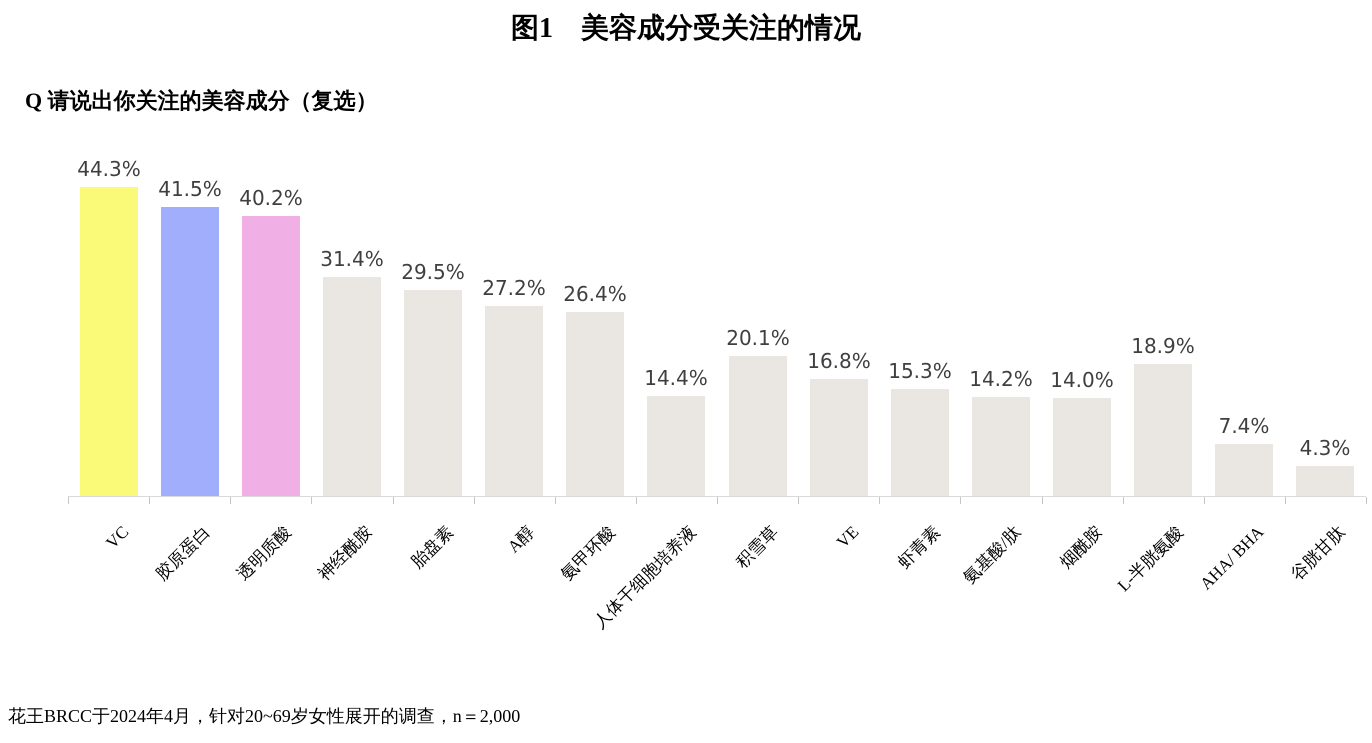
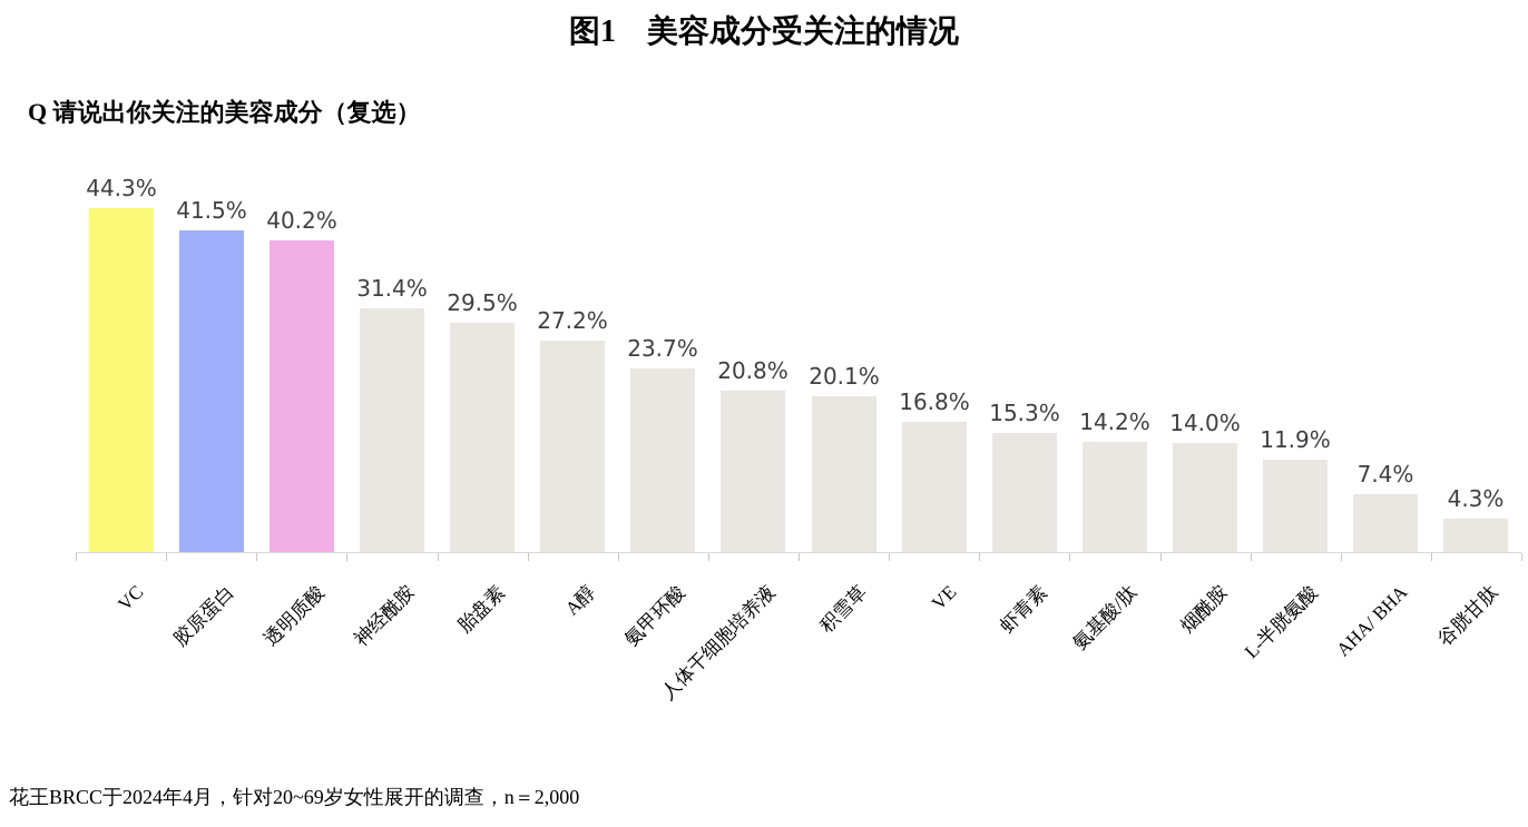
氨甲环酸: 26.4% -> 23.7%
人体干细胞培养液: 14.4% -> 20.8%
L-半胱氨酸: 18.9% -> 11.9%
